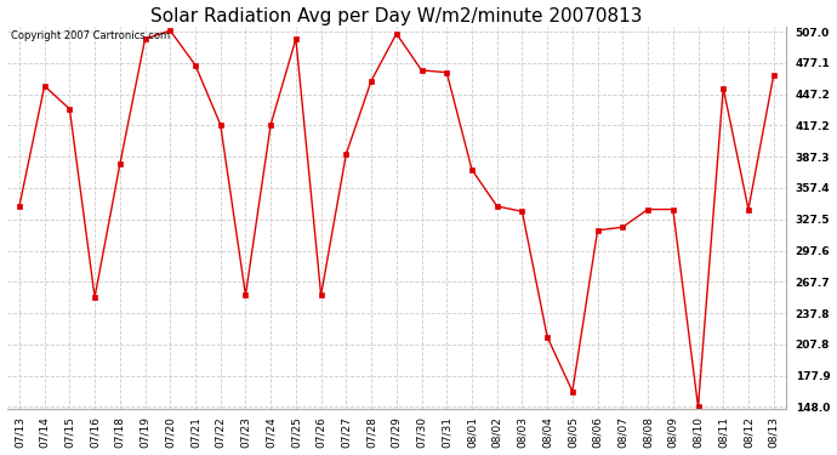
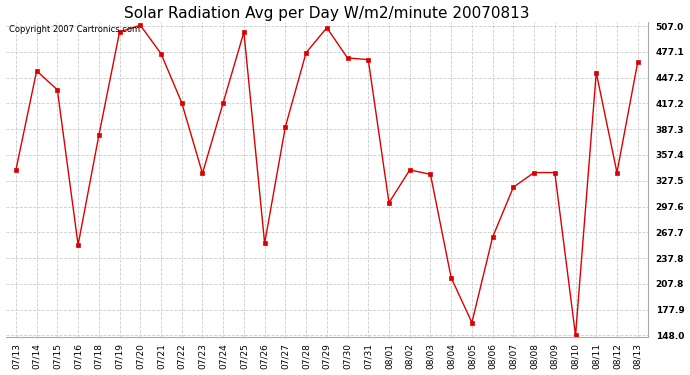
07/23: 255 -> 336
07/28: 460 -> 476
08/01: 375 -> 302
08/06: 317 -> 262
